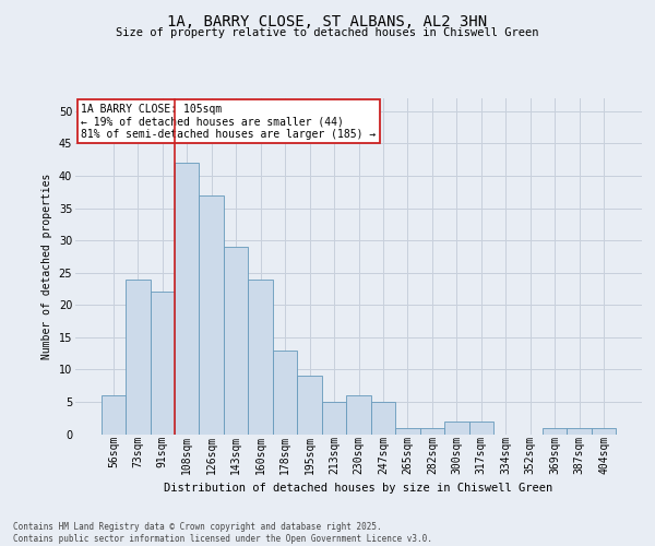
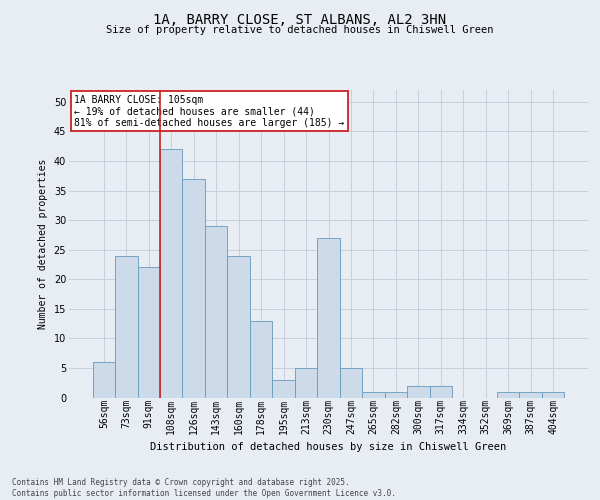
195sqm: 9 -> 3
230sqm: 6 -> 27
